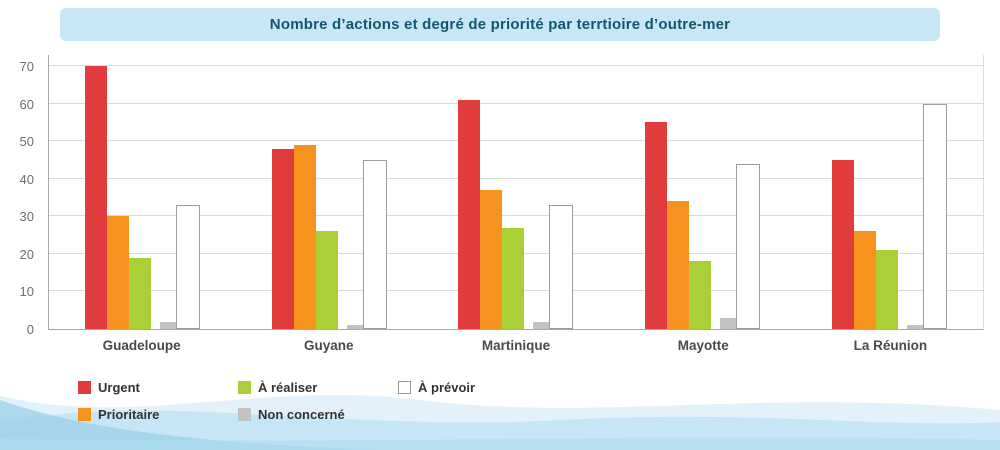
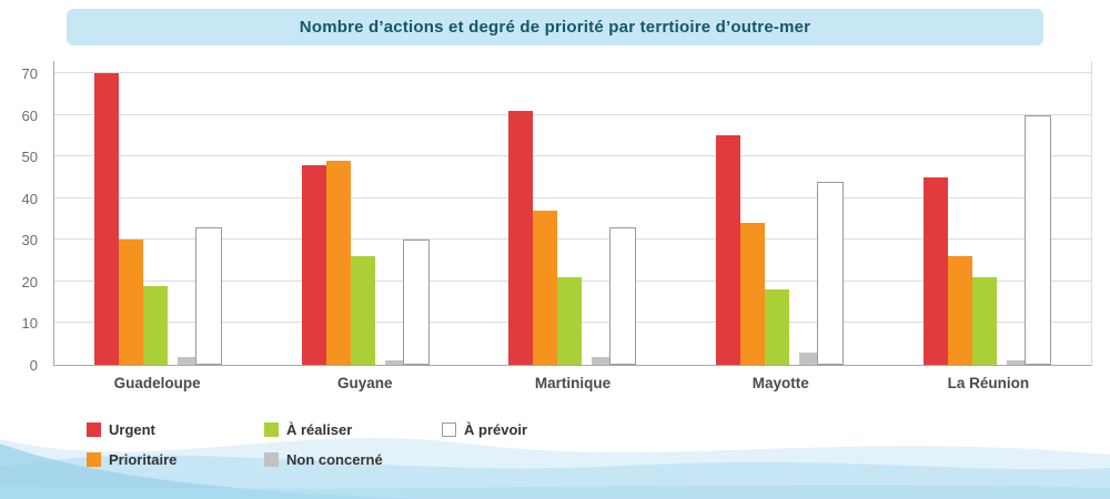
À prévoir/Guyane: 45 -> 30
À réaliser/Martinique: 27 -> 21
